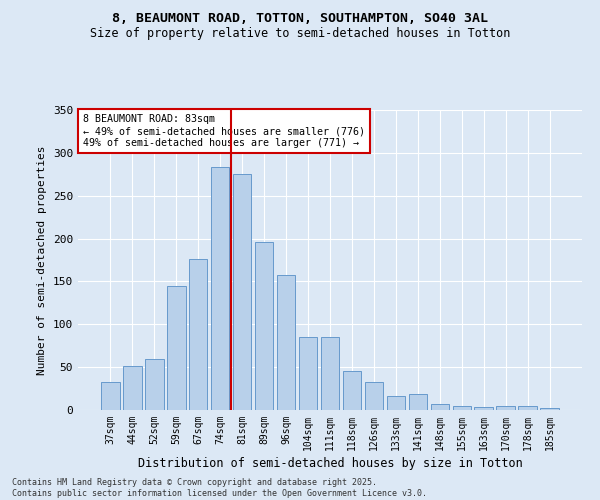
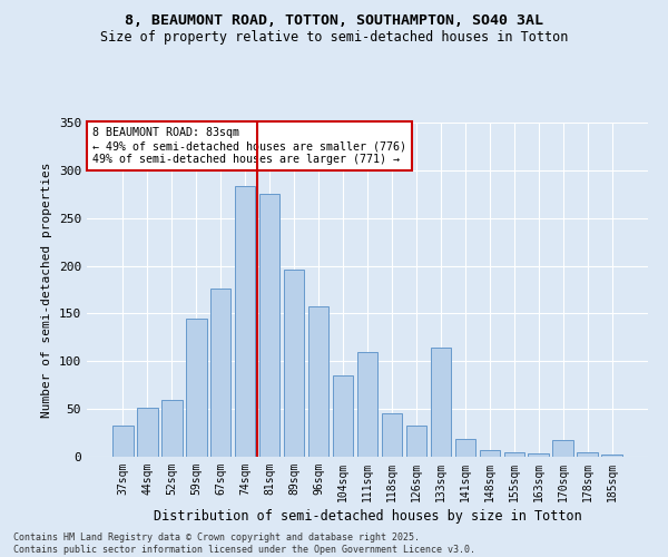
111sqm: 85 -> 110
133sqm: 16 -> 114
170sqm: 5 -> 18
